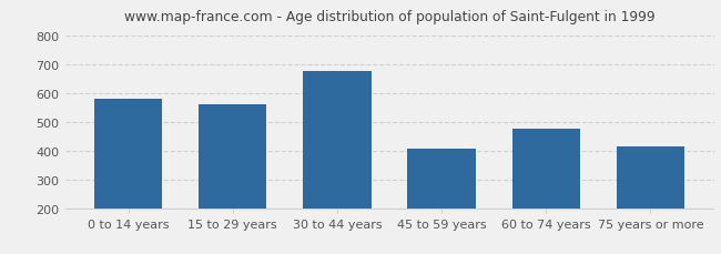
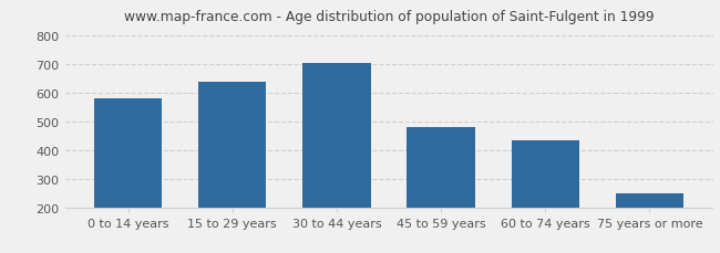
15 to 29 years: 560 -> 638
30 to 44 years: 675 -> 703
45 to 59 years: 405 -> 480
60 to 74 years: 475 -> 435
75 years or more: 415 -> 248
